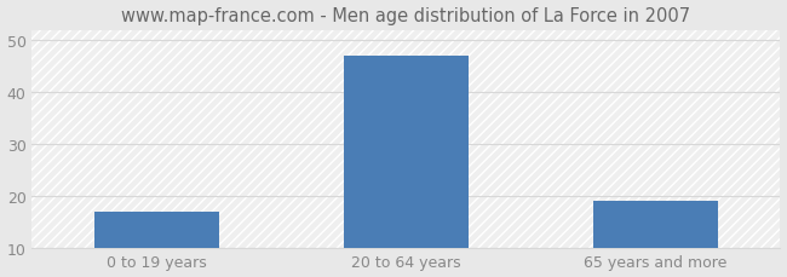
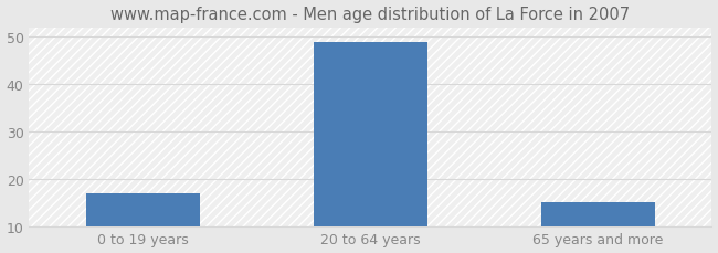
20 to 64 years: 47 -> 49
65 years and more: 19 -> 15
